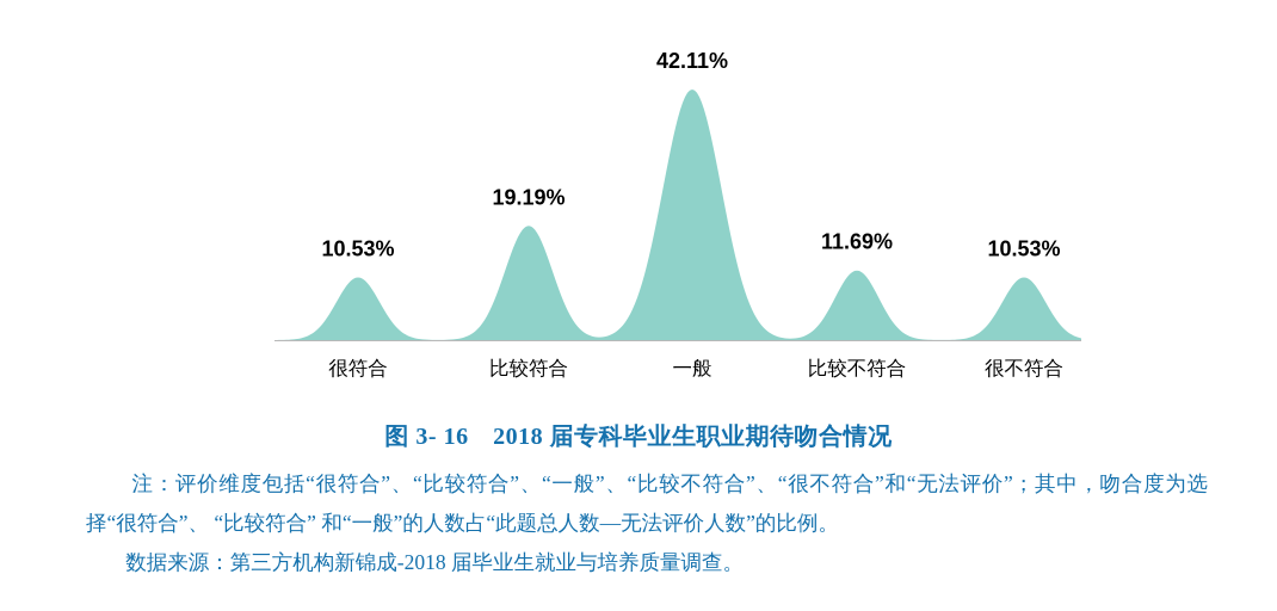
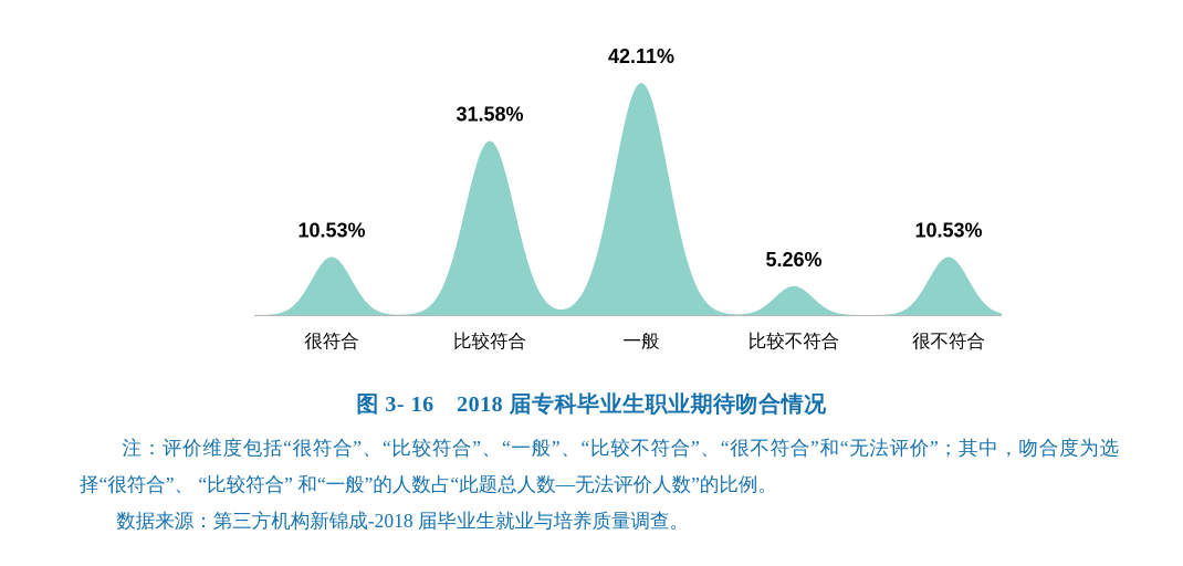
比较符合: 19.19% -> 31.58%
比较不符合: 11.69% -> 5.26%
